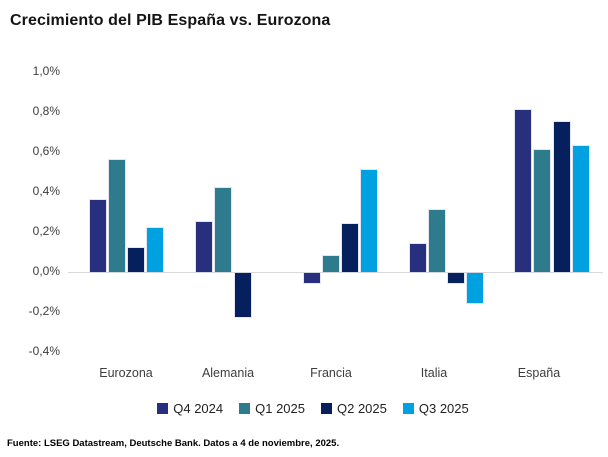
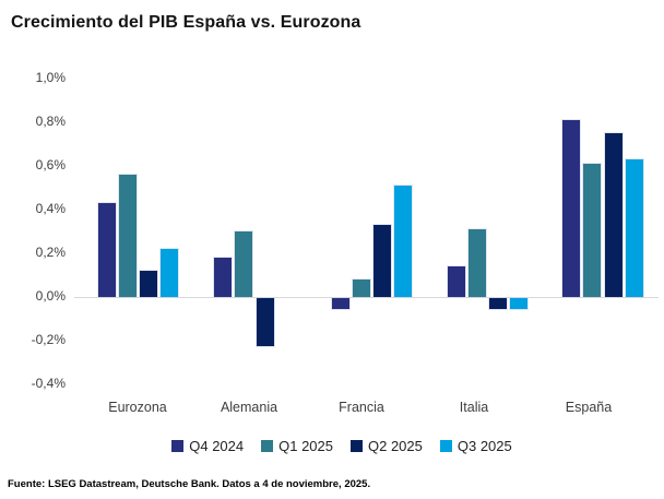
Q4 2024/Eurozona: 0,36% -> 0,43%
Q4 2024/Alemania: 0,25% -> 0,18%
Q1 2025/Alemania: 0,42% -> 0,30%
Q2 2025/Francia: 0,24% -> 0,33%
Q3 2025/Italia: -0,15% -> -0,05%
